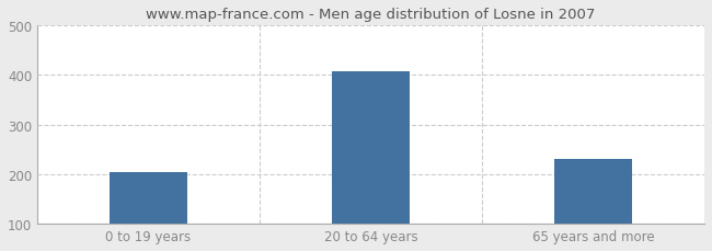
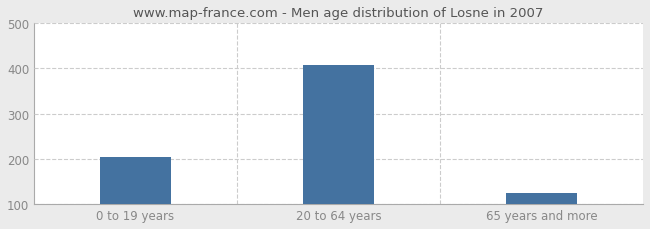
65 years and more: 230 -> 124
